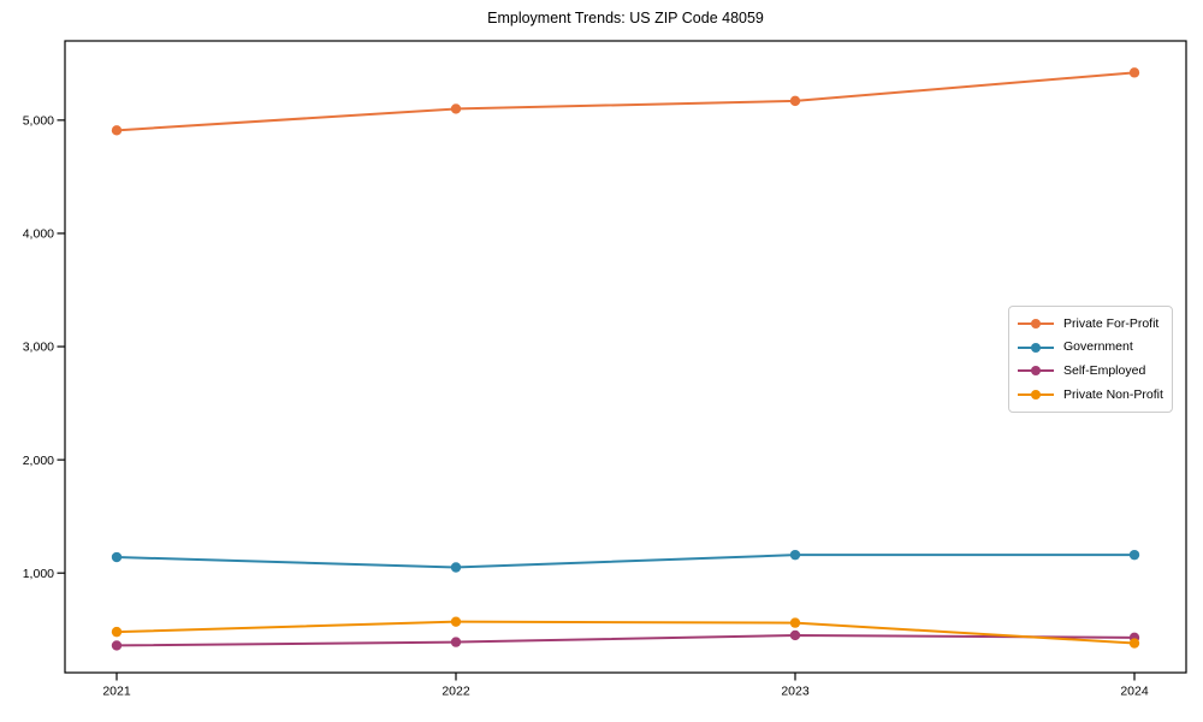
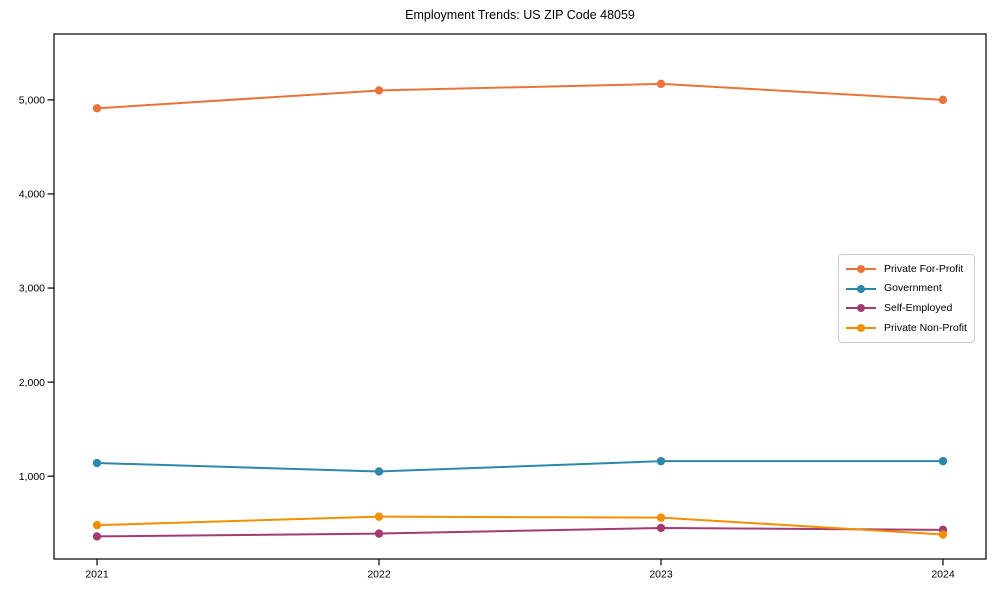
Private For-Profit/2024: 5400 -> 5000
